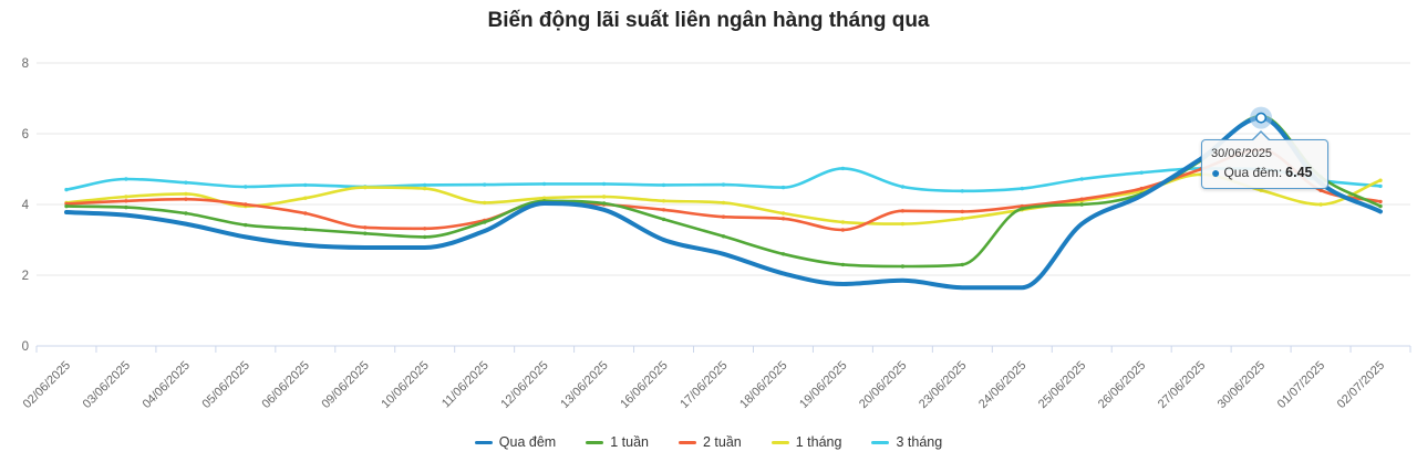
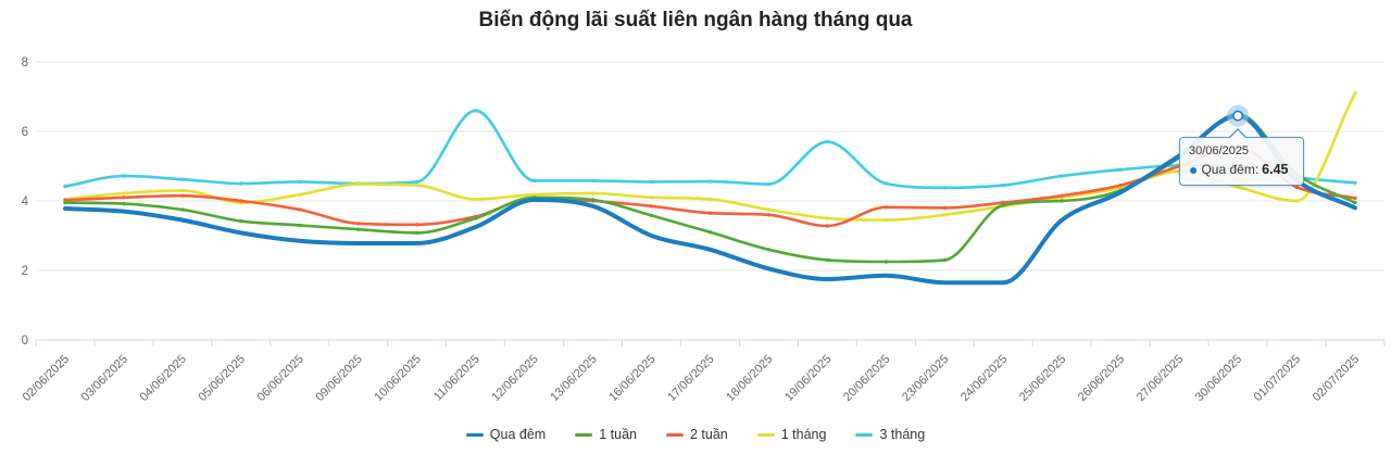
3 tháng/11/06/2025: 4.6 -> 6.6
3 tháng/19/06/2025: 5.0 -> 5.7
1 tháng/02/07/2025: 4.7 -> 7.1
